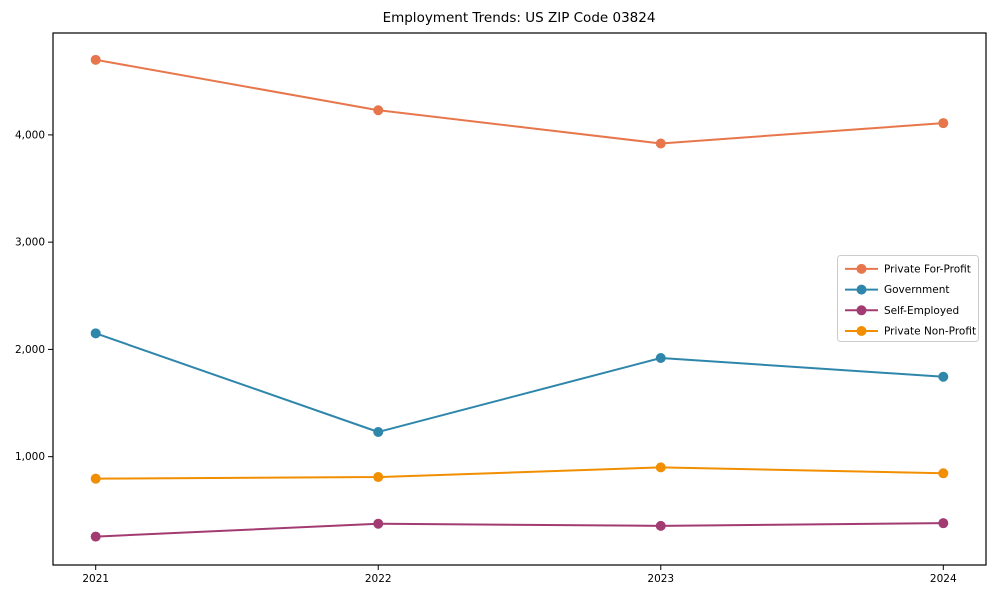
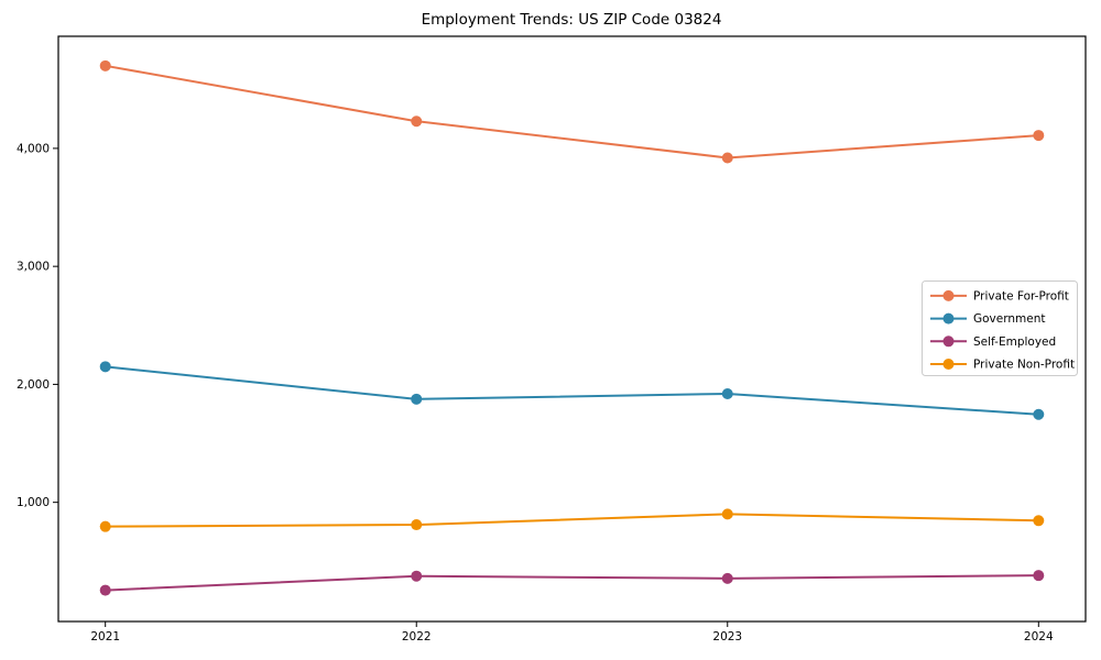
Government/2022: 1230 -> 1880
